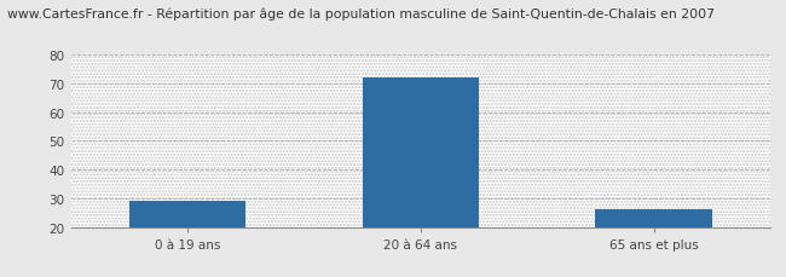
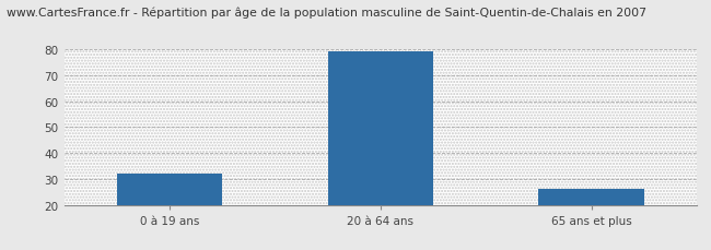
0 à 19 ans: 29 -> 32
20 à 64 ans: 72 -> 79
